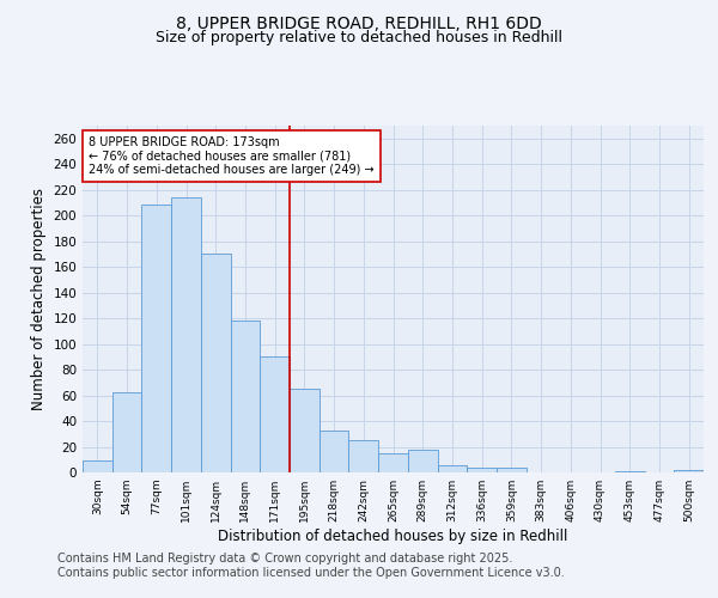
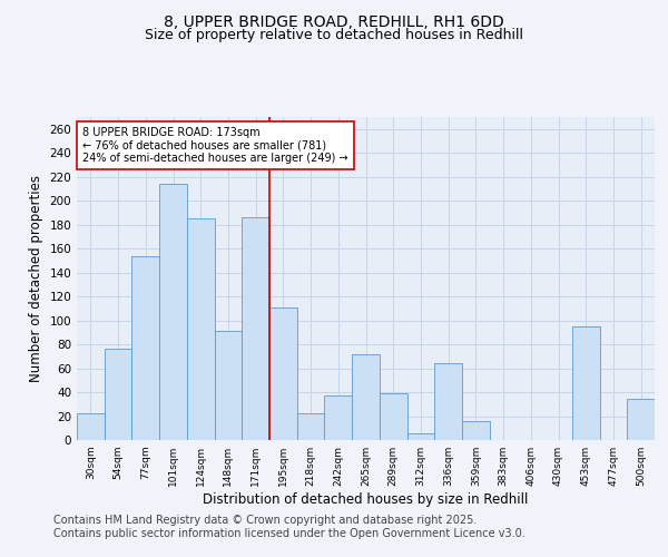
30sqm: 9 -> 22
54sqm: 62 -> 76
77sqm: 209 -> 154
124sqm: 170 -> 185
148sqm: 118 -> 91
171sqm: 90 -> 186
195sqm: 65 -> 111
218sqm: 33 -> 22
242sqm: 25 -> 37
265sqm: 15 -> 72
289sqm: 18 -> 39
336sqm: 4 -> 64
359sqm: 4 -> 16
453sqm: 1 -> 95
500sqm: 2 -> 34
